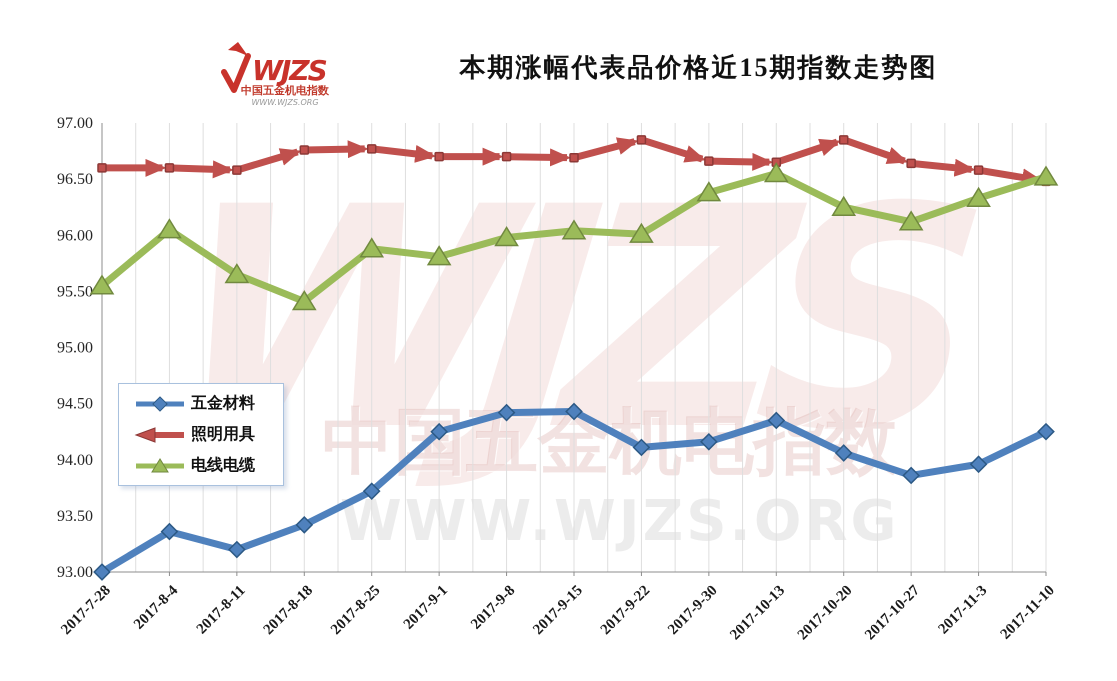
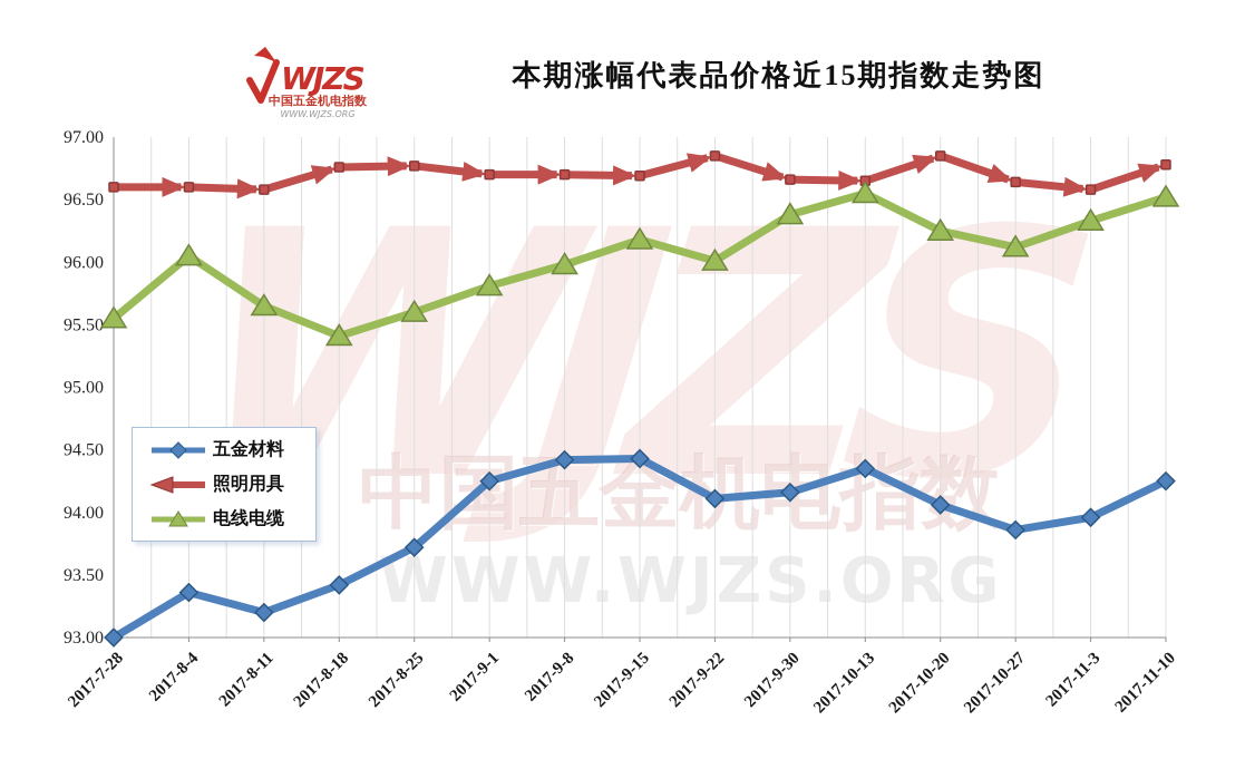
电线电缆/2017-8-25: 95.88 -> 95.60
电线电缆/2017-9-15: 96.04 -> 96.18
照明用具/2017-11-10: 96.48 -> 96.78
